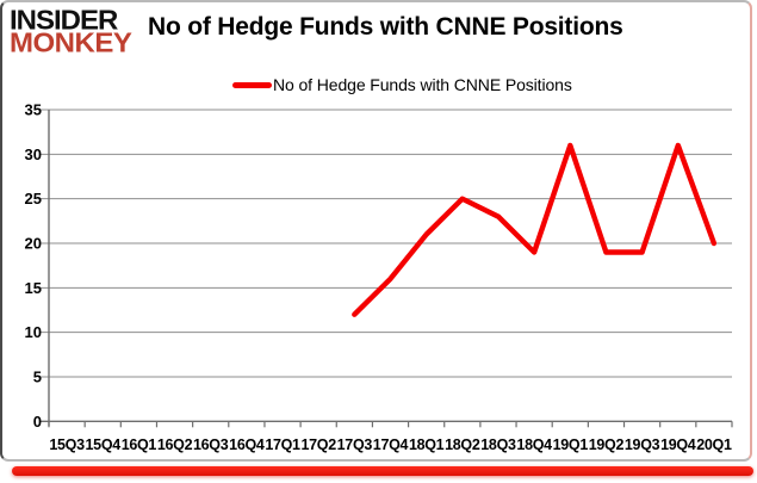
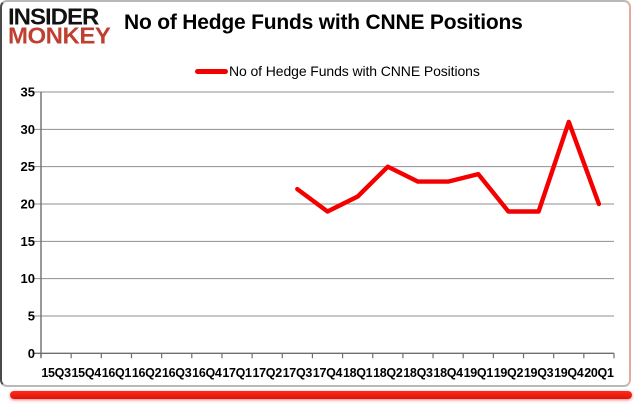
17Q3: 12 -> 22
17Q4: 16 -> 19
18Q4: 19 -> 23
19Q1: 31 -> 24
